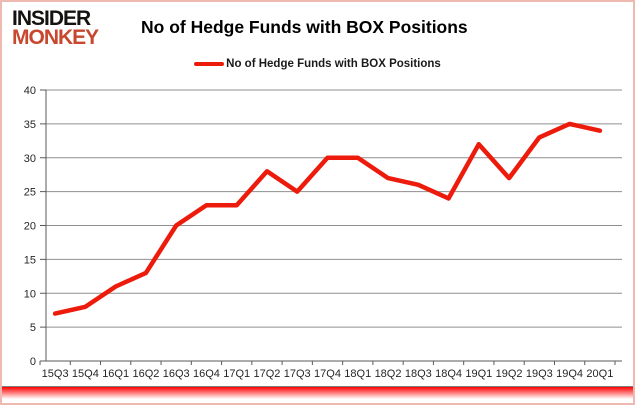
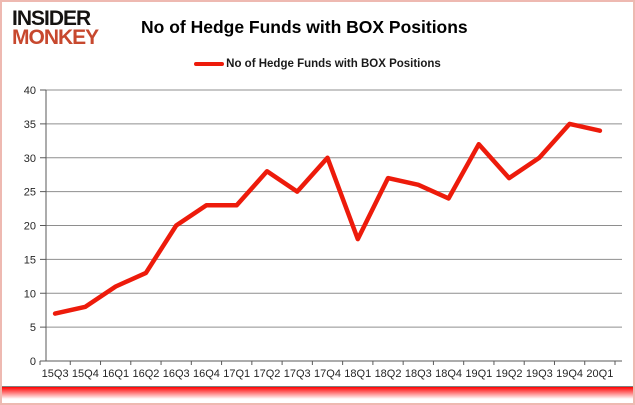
18Q1: 30 -> 18
19Q3: 33 -> 30
